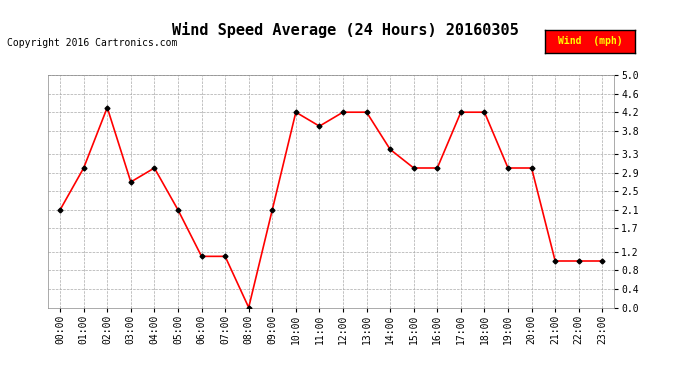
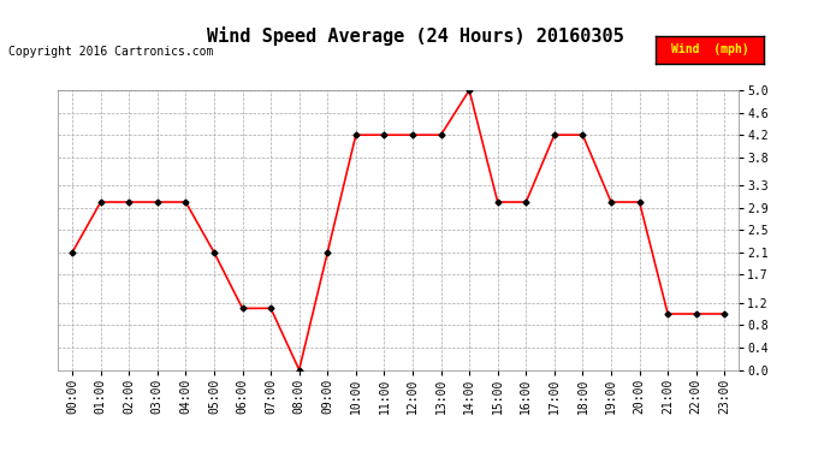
02:00: 4.3 -> 3.0
03:00: 2.7 -> 3.0
11:00: 3.9 -> 4.2
14:00: 3.4 -> 5.0
